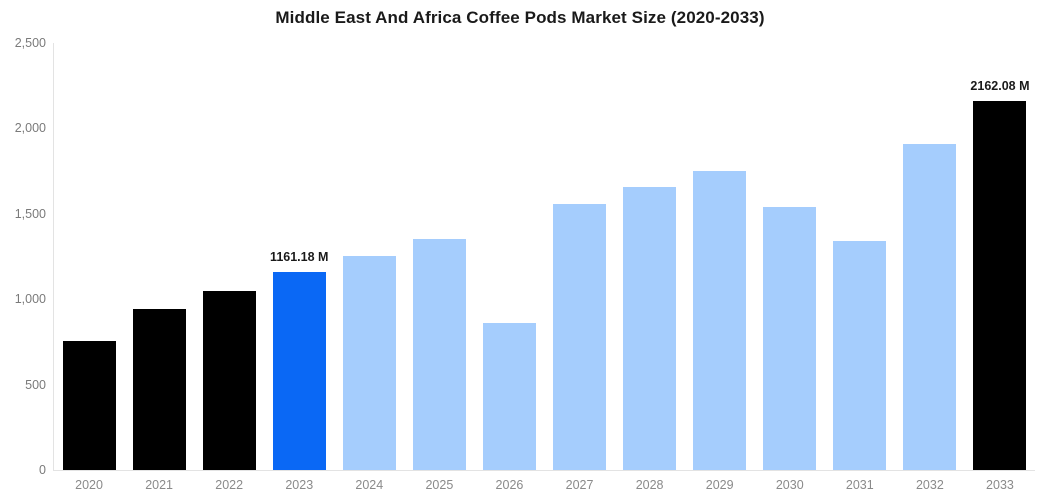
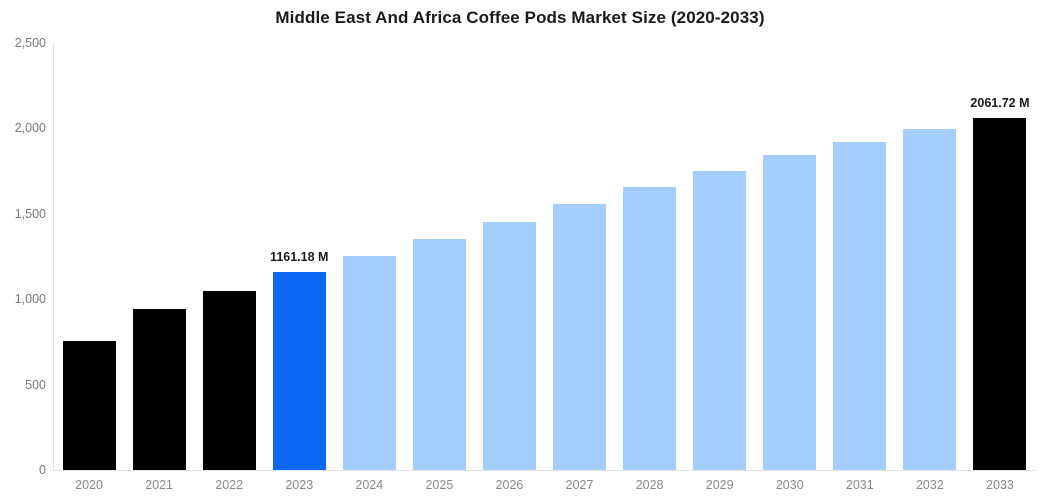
2026: 860 -> 1450
2030: 1540 -> 1840
2031: 1340 -> 1920
2032: 1910 -> 2000
2033: 2162.08 -> 2061.72
